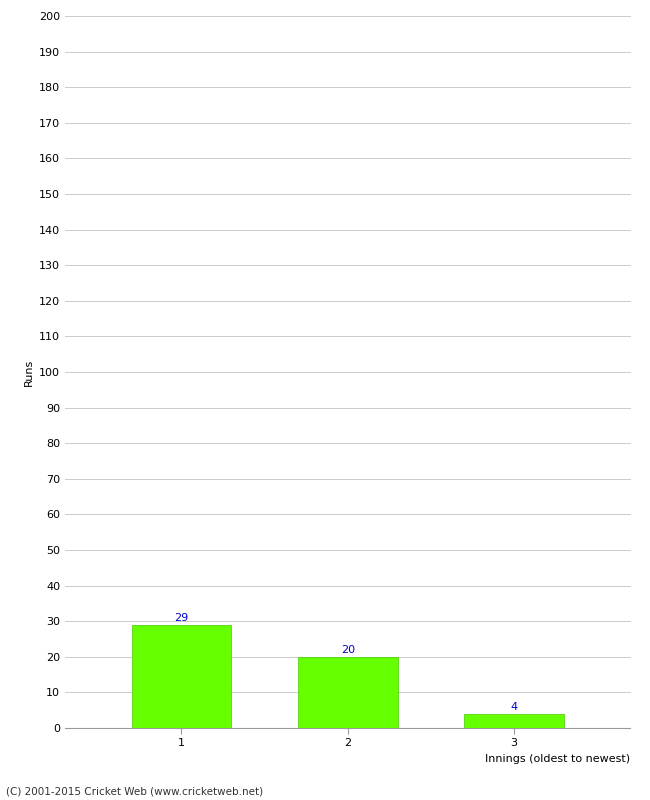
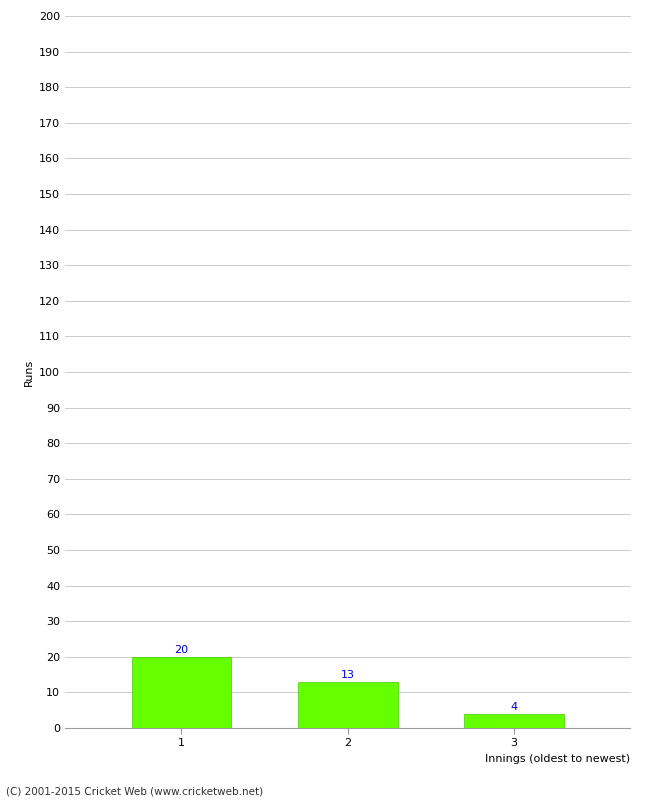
1: 29 -> 20
2: 20 -> 13
